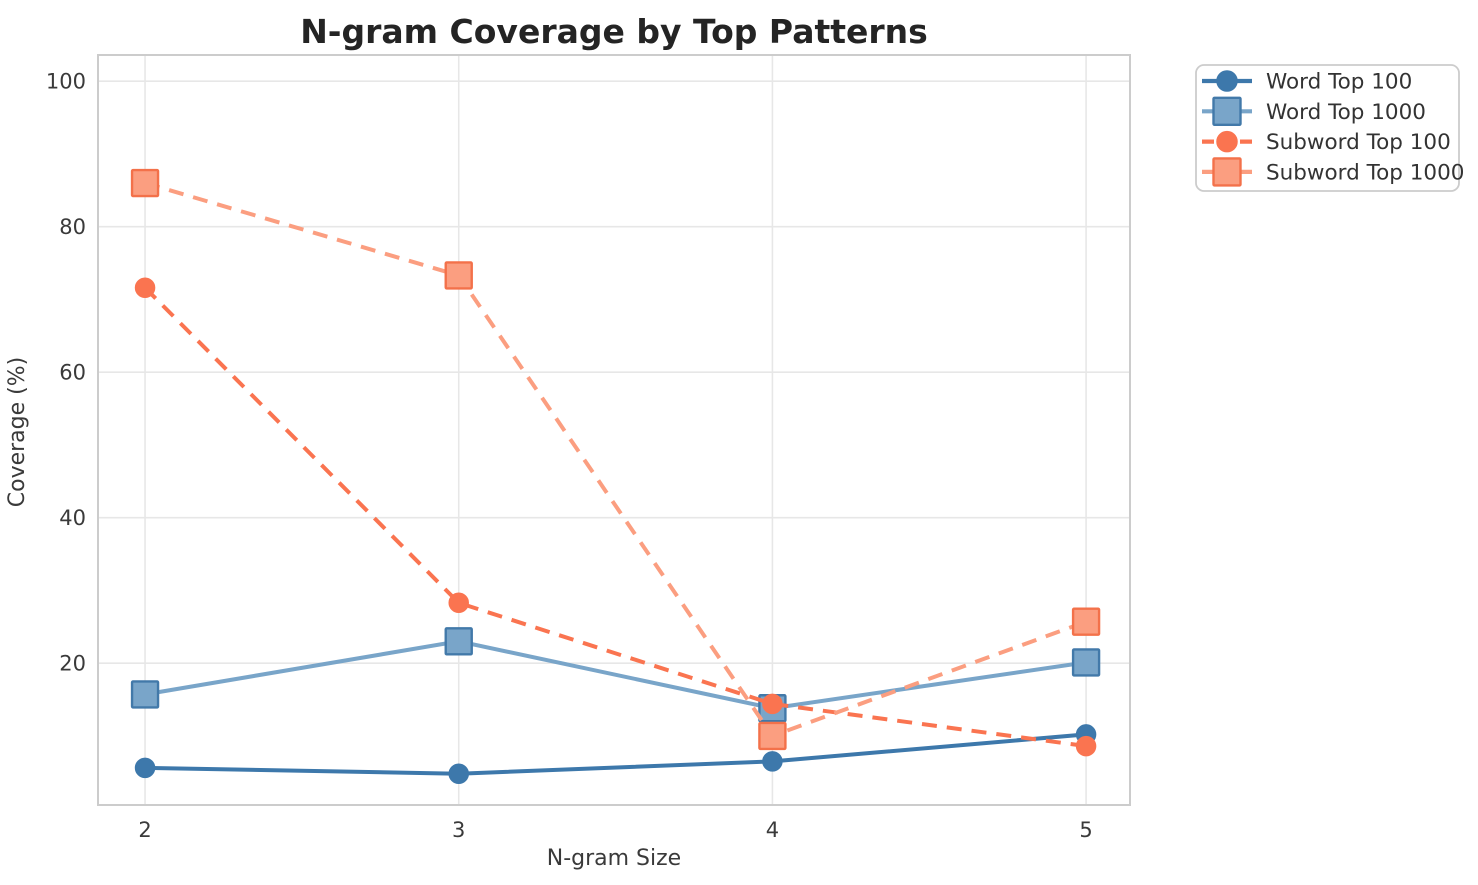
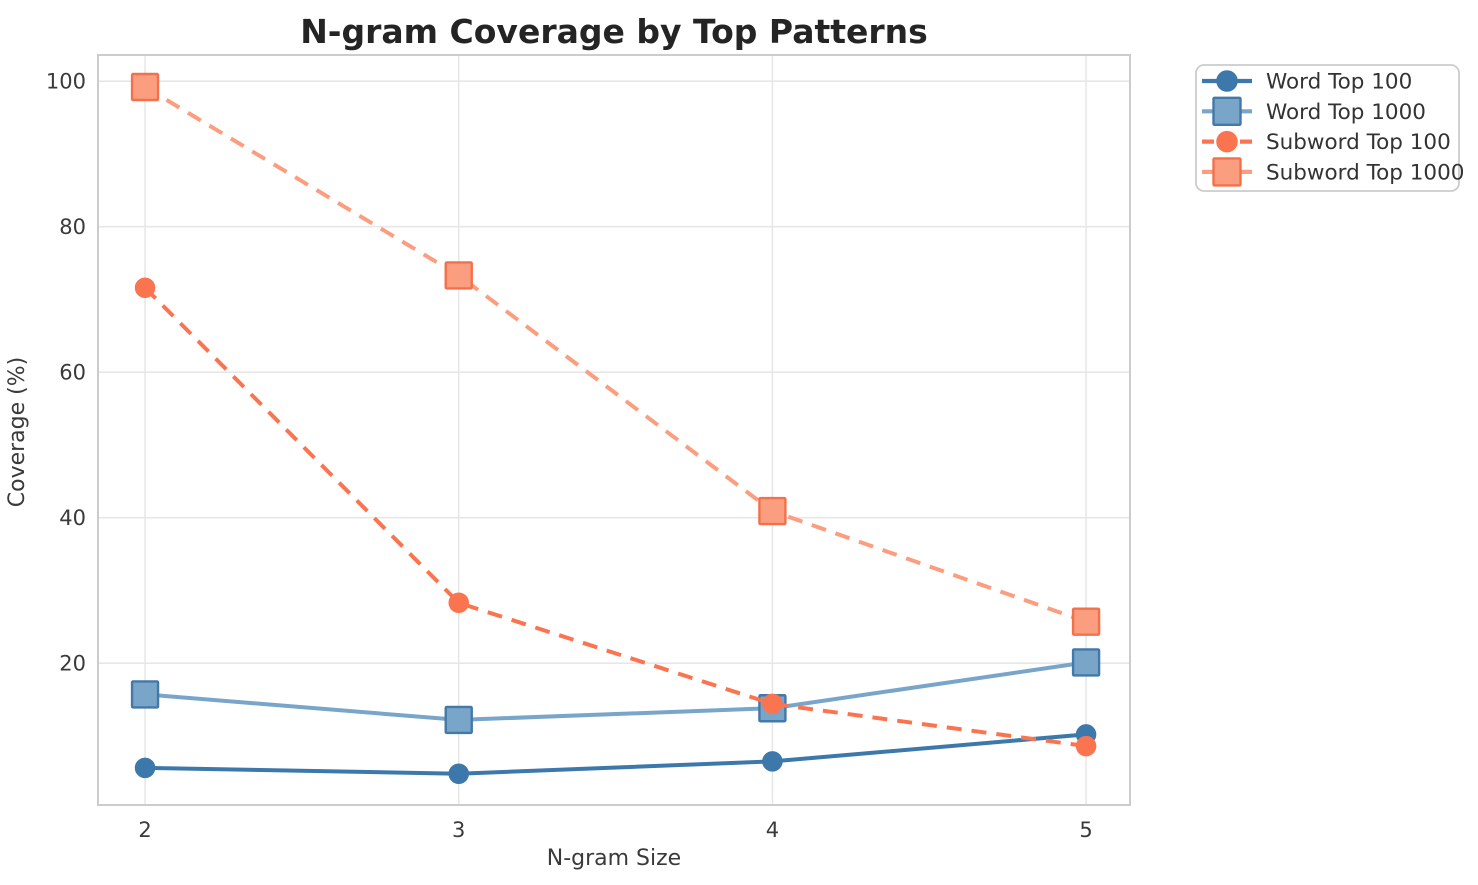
Subword Top 1000/2: 86 -> 99
Word Top 1000/3: 23 -> 12
Subword Top 1000/4: 10 -> 41
